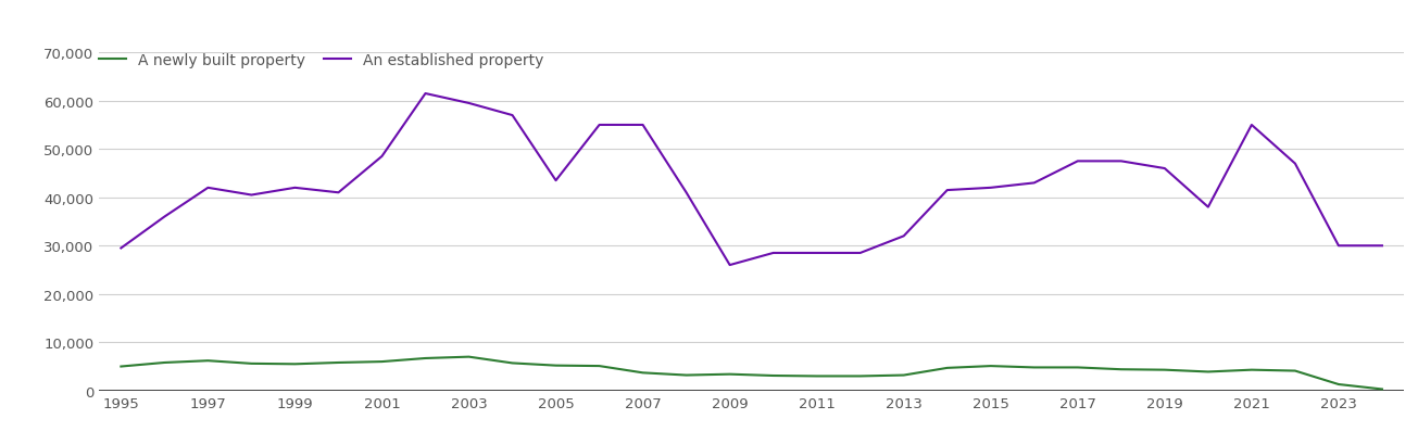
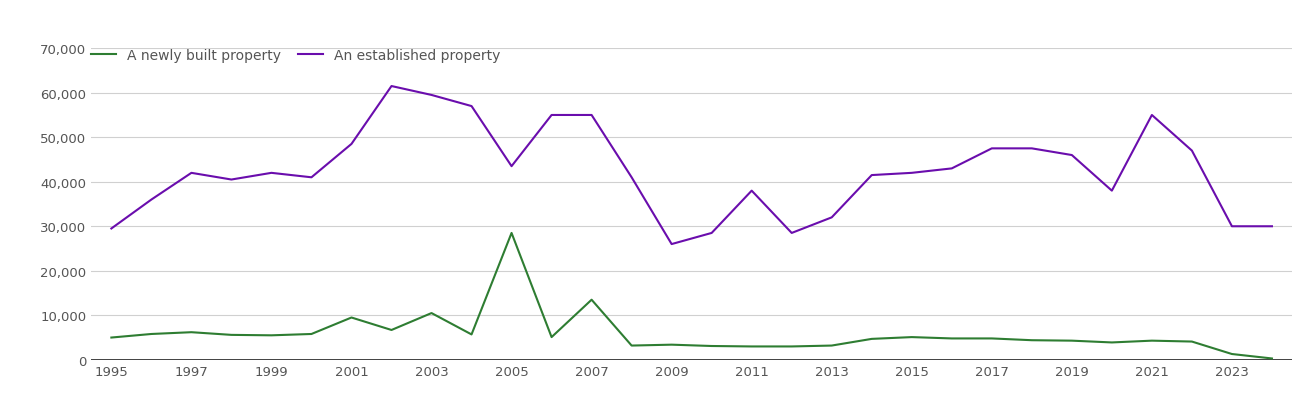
A newly built property/2001: 6,000 -> 9,500
A newly built property/2003: 7,000 -> 10,500
A newly built property/2005: 5,200 -> 28,500
A newly built property/2007: 3,700 -> 13,500
An established property/2011: 28,500 -> 38,000
